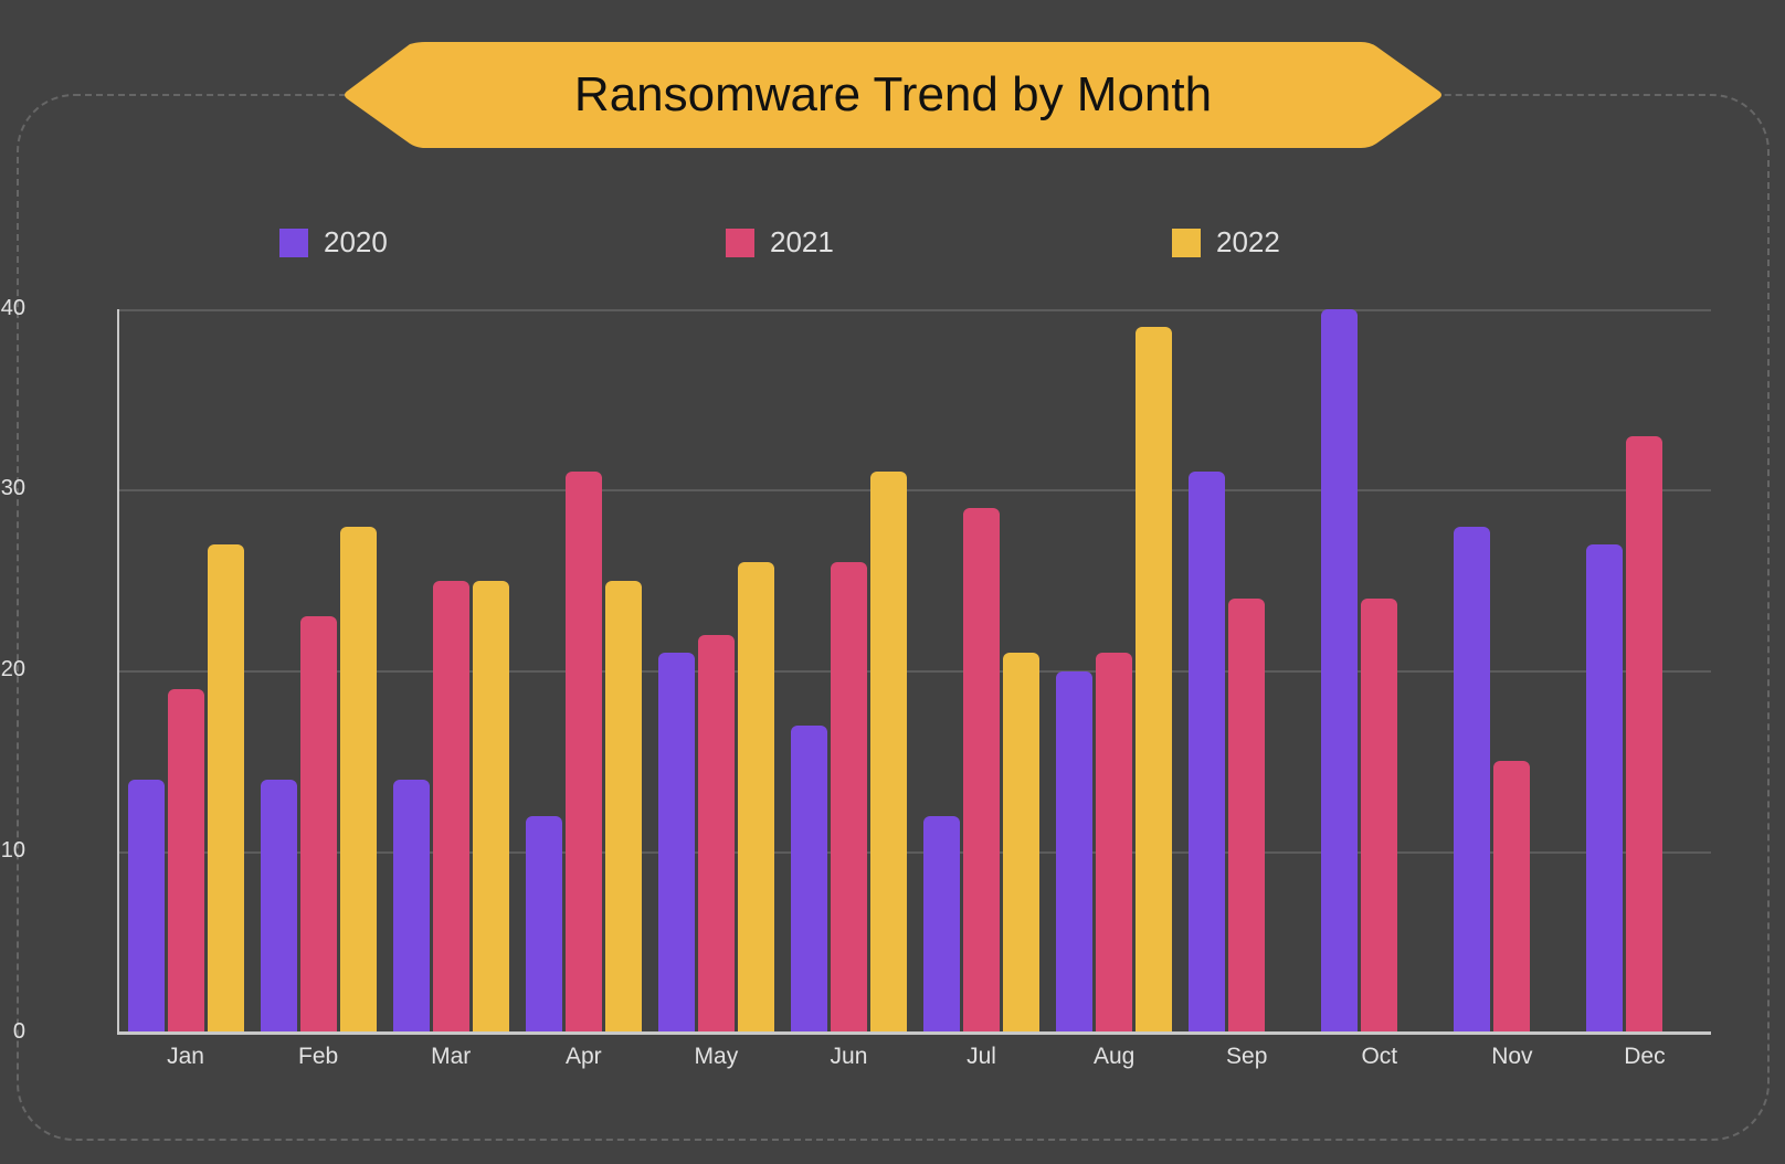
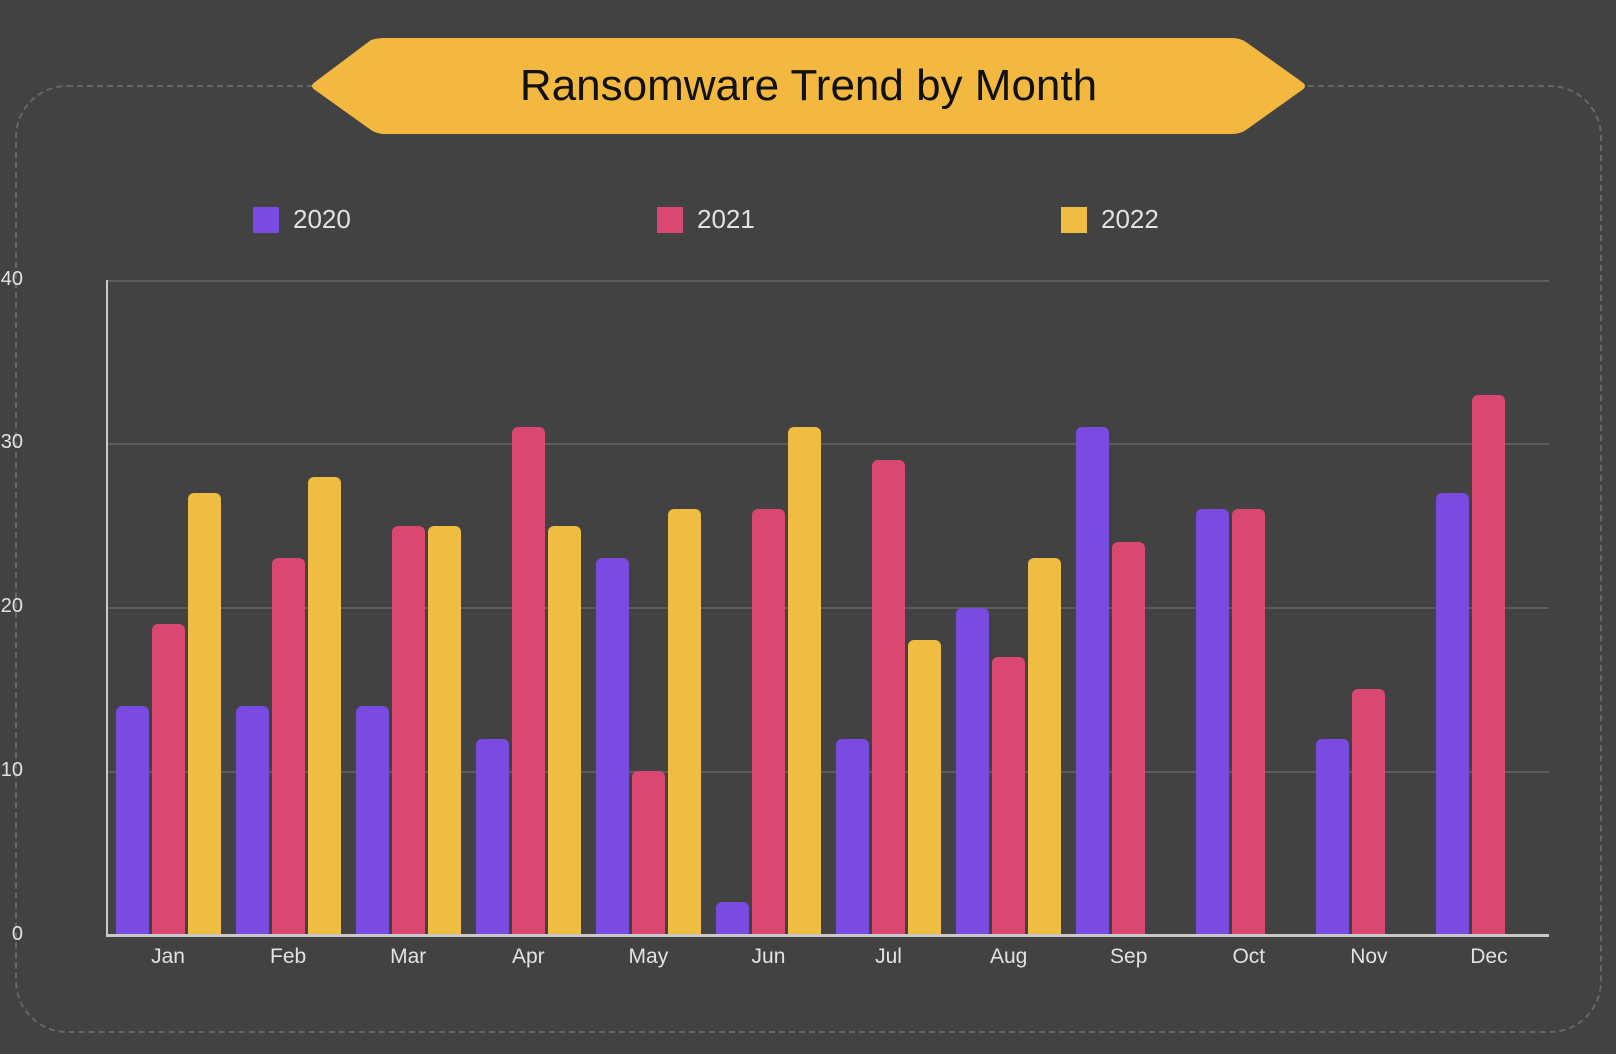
2020/May: 21 -> 23
2021/May: 22 -> 10
2020/Jun: 17 -> 2
2022/Jul: 21 -> 18
2021/Aug: 21 -> 17
2022/Aug: 39 -> 23
2020/Oct: 40 -> 26
2021/Oct: 24 -> 26
2020/Nov: 28 -> 12
